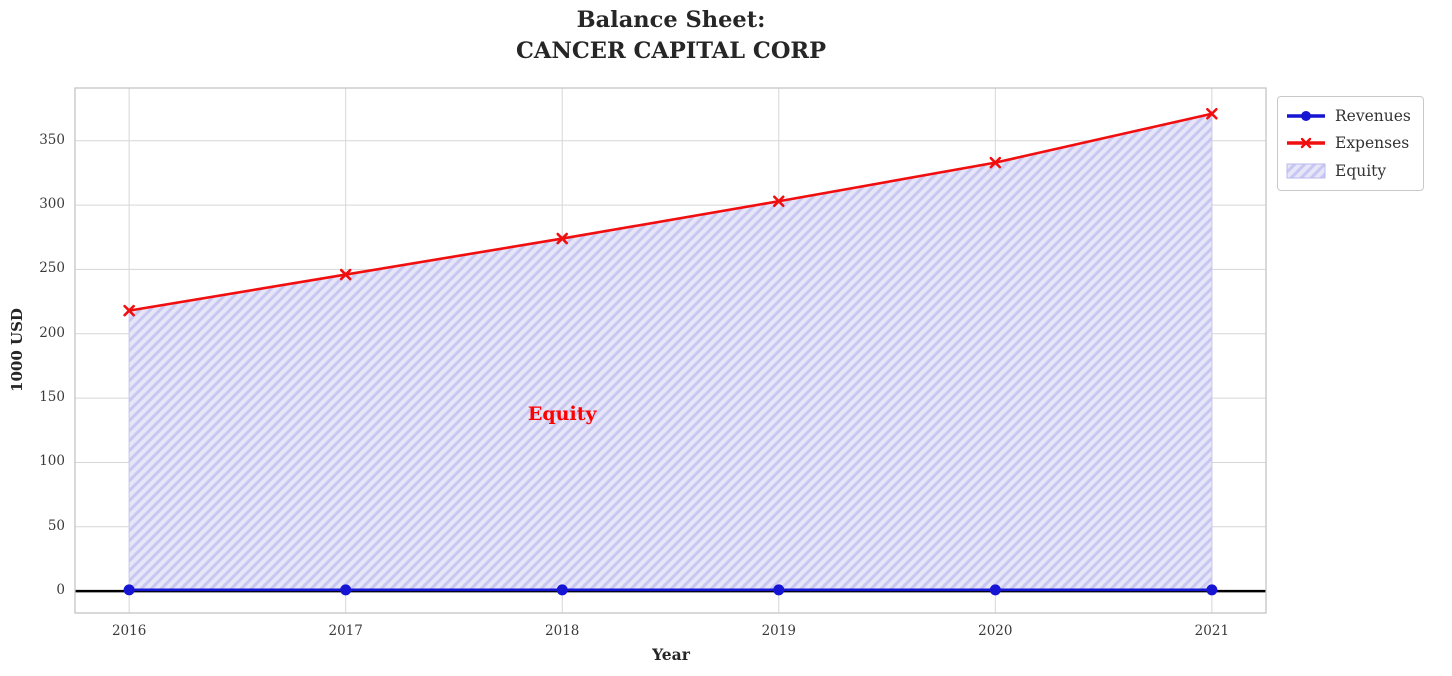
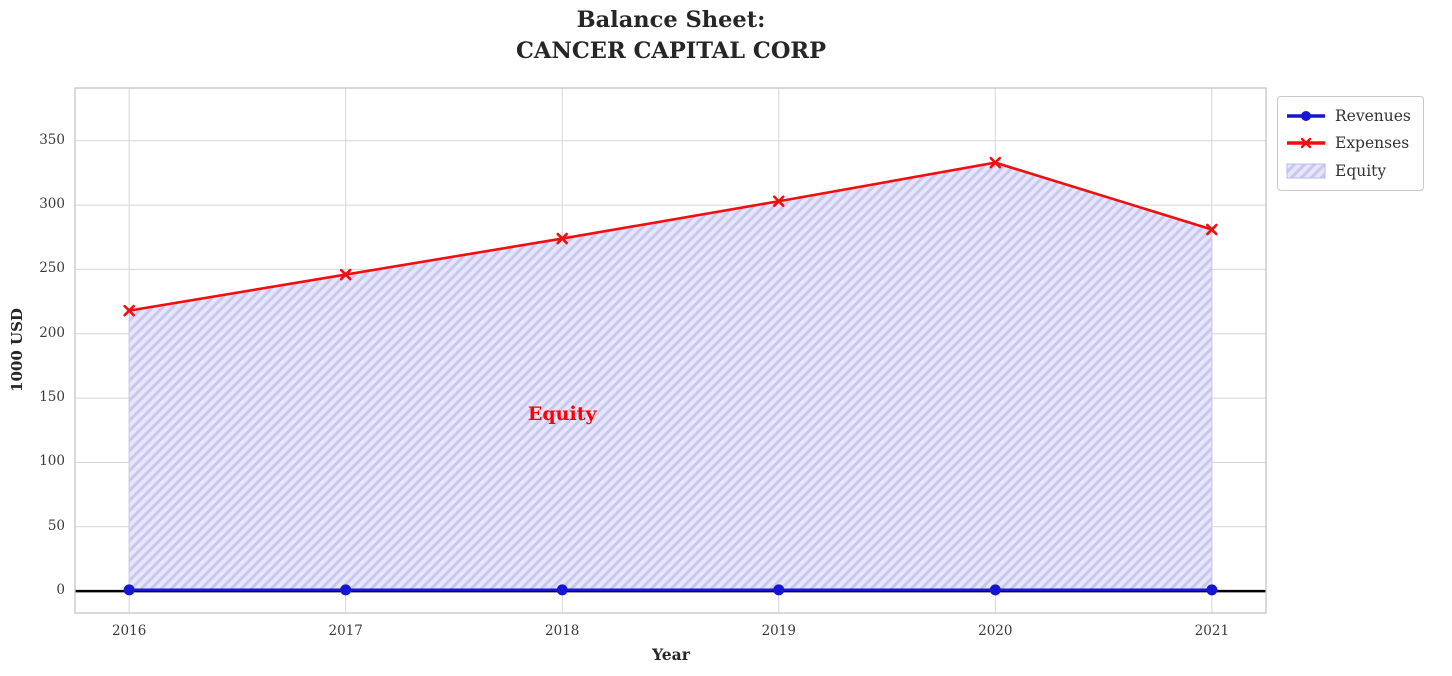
Expenses/2021: 371 -> 281
